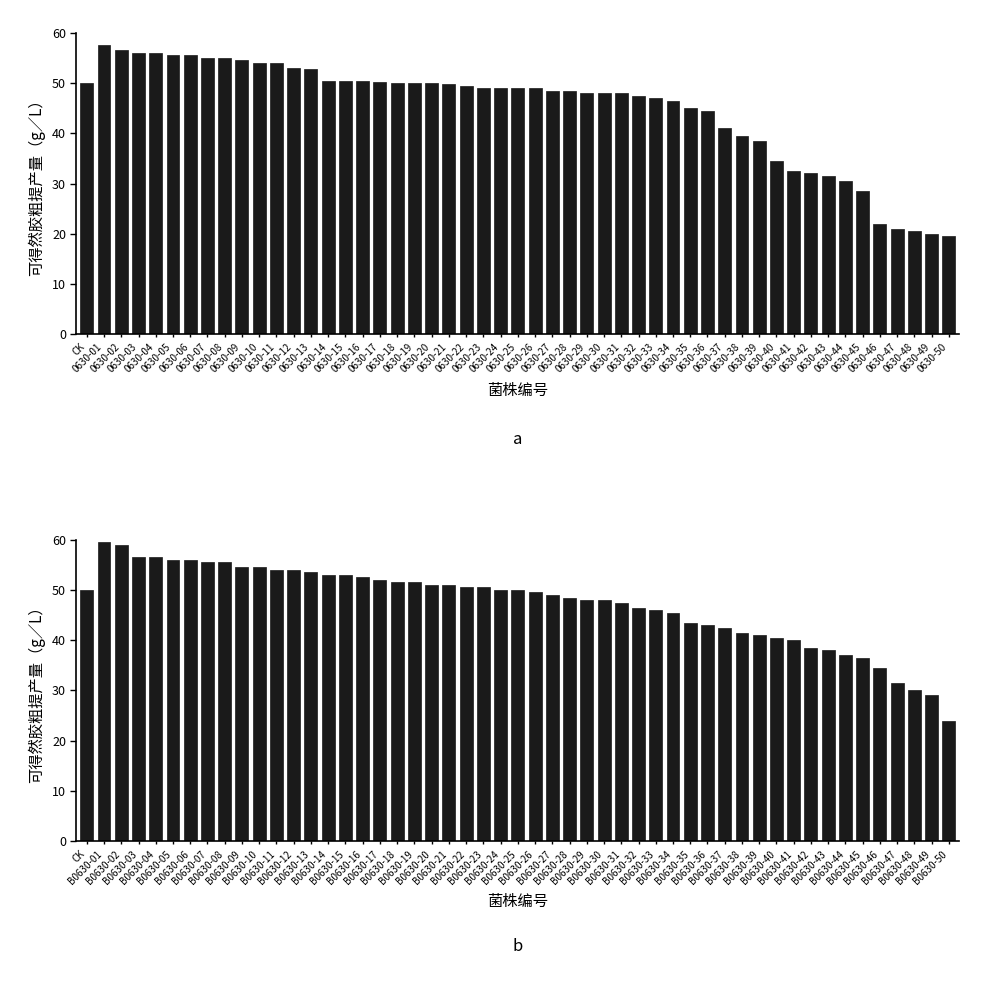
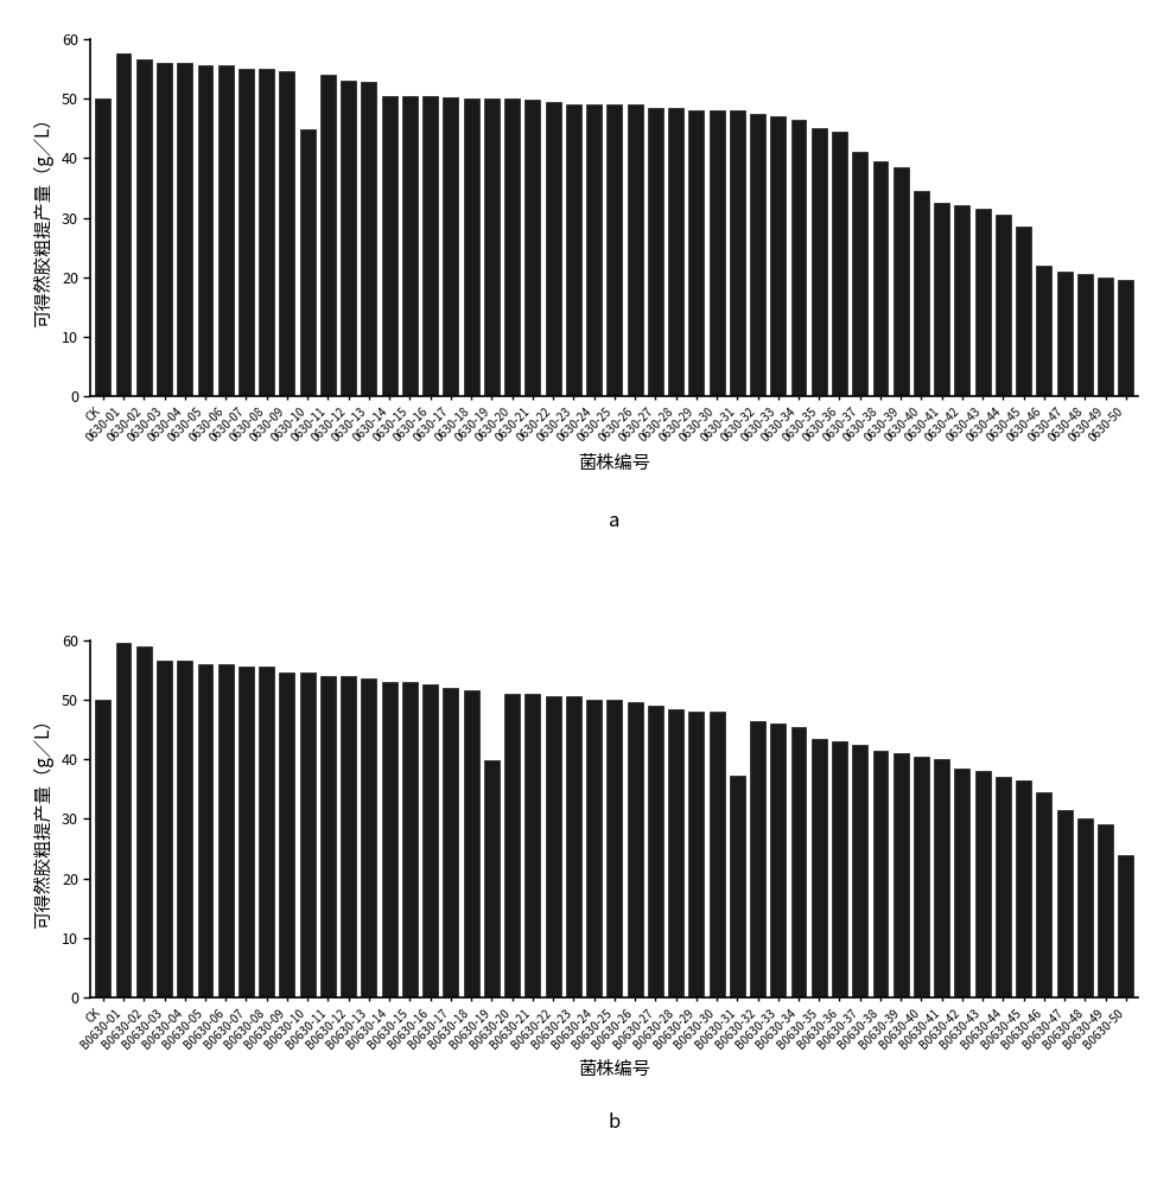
0630-10: 54.0 -> 44.8
B0630-19: 51.5 -> 39.8
B0630-31: 47.5 -> 37.2
